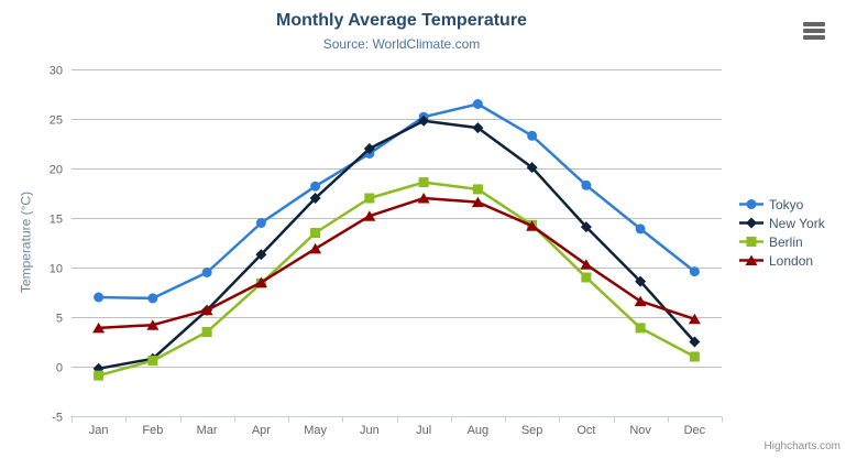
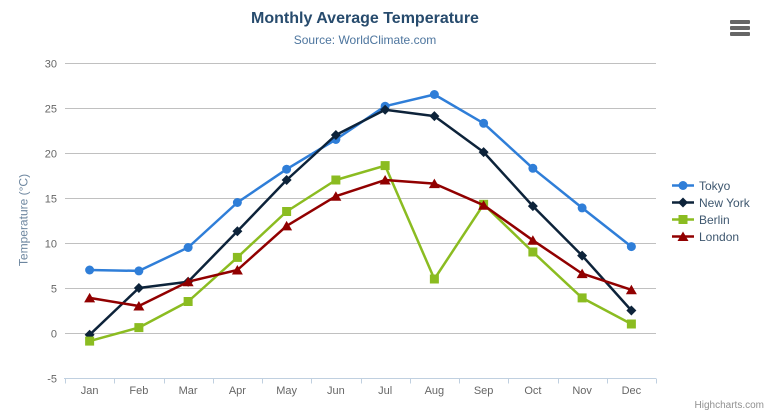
New York/Feb: 1 -> 5
London/Feb: 4 -> 3
London/Apr: 8 -> 7
Berlin/Aug: 18 -> 6
